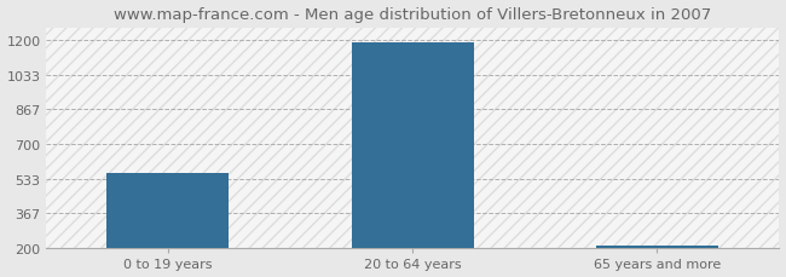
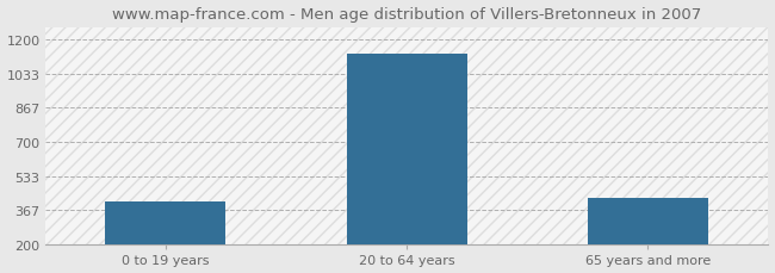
0 to 19 years: 560 -> 410
20 to 64 years: 1190 -> 1130
65 years and more: 220 -> 430
